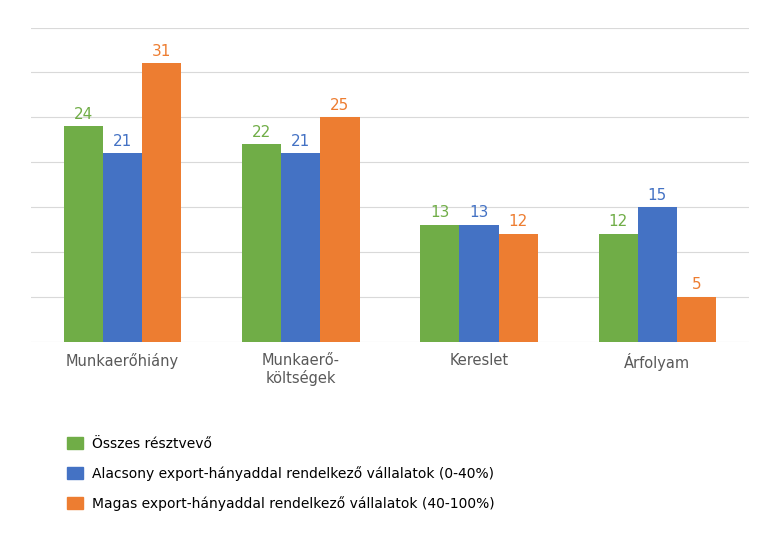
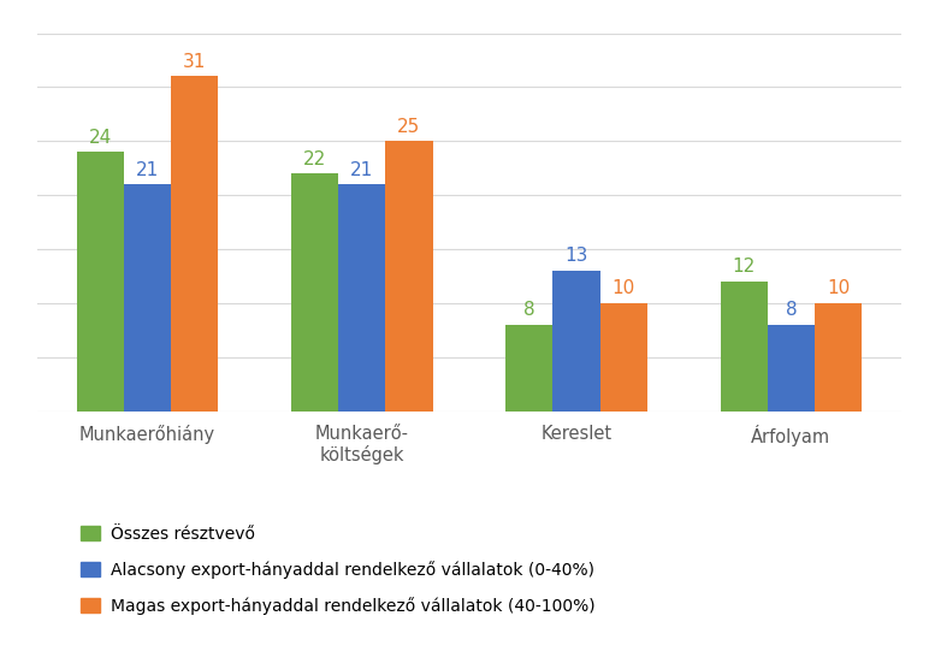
Összes résztvevő/Kereslet: 13 -> 8
Magas export-hányaddal rendelkező vállalatok (40-100%)/Kereslet: 12 -> 10
Alacsony export-hányaddal rendelkező vállalatok (0-40%)/Árfolyam: 15 -> 8
Magas export-hányaddal rendelkező vállalatok (40-100%)/Árfolyam: 5 -> 10
